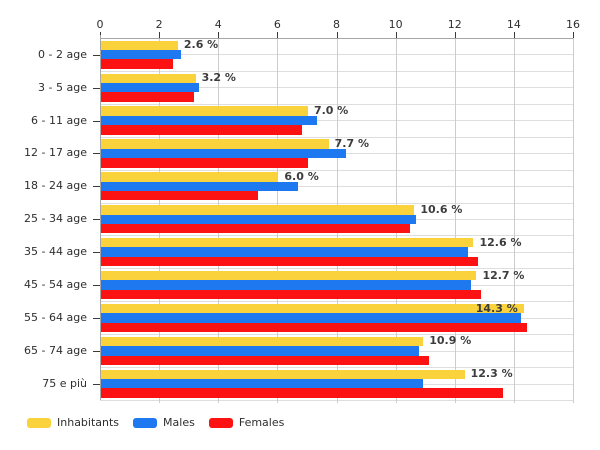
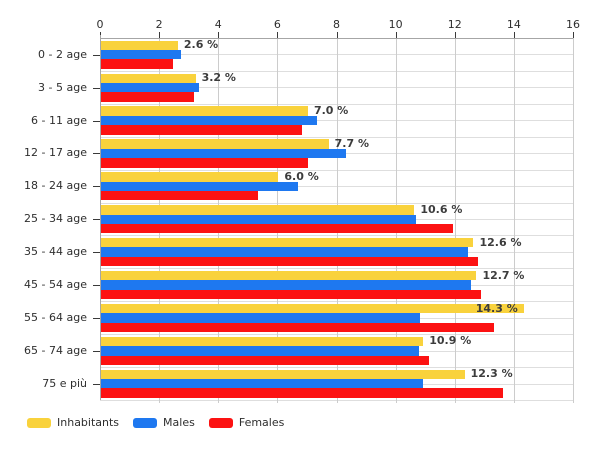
Females/25 - 34 age: 10.4 -> 11.9
Males/55 - 64 age: 14.2 -> 10.8
Females/55 - 64 age: 14.4 -> 13.3
